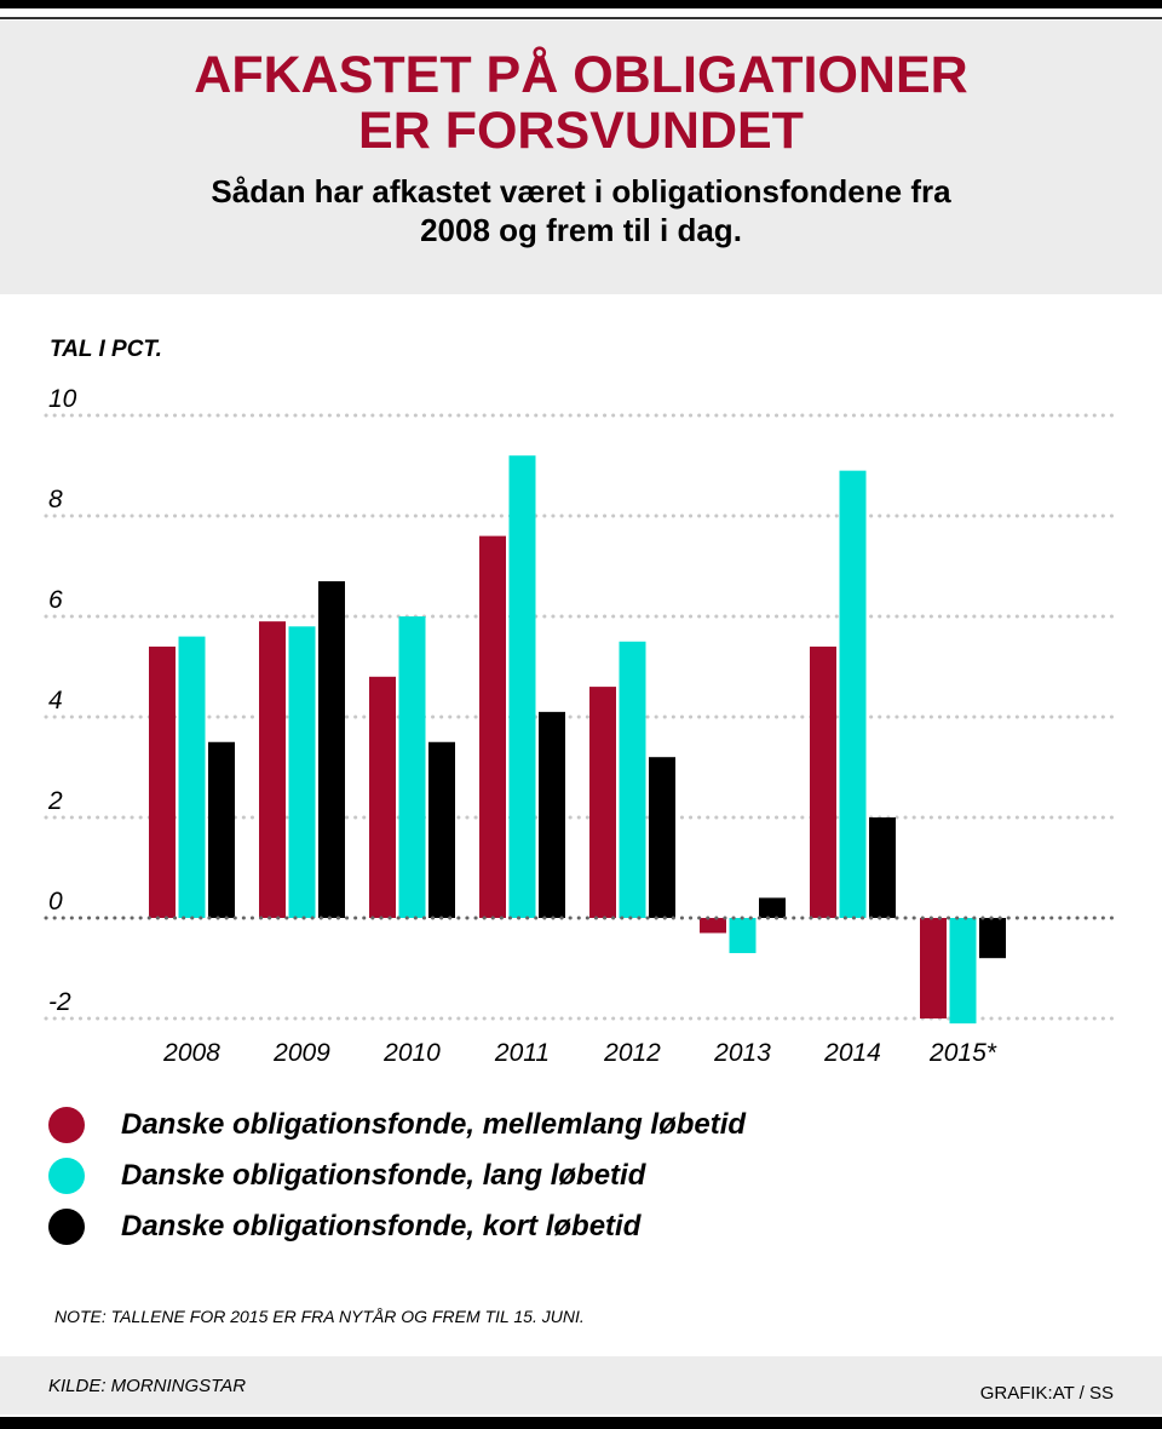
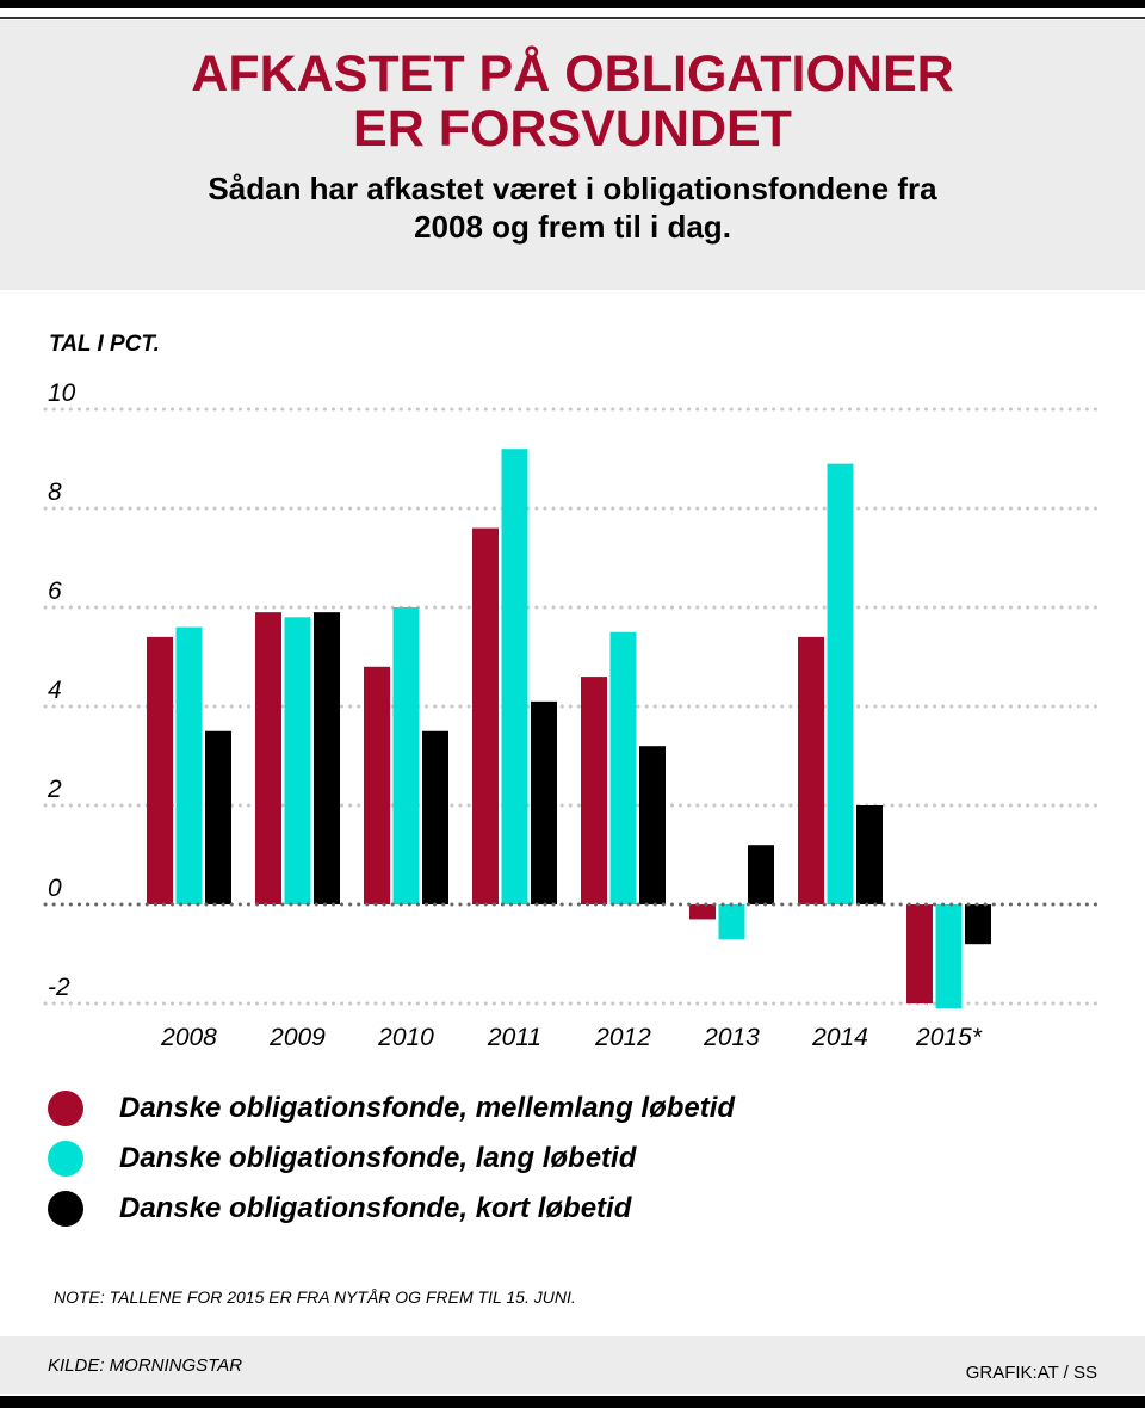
Danske obligationsfonde, kort løbetid/2009: 6.7 -> 5.9
Danske obligationsfonde, kort løbetid/2013: 0.4 -> 1.2
